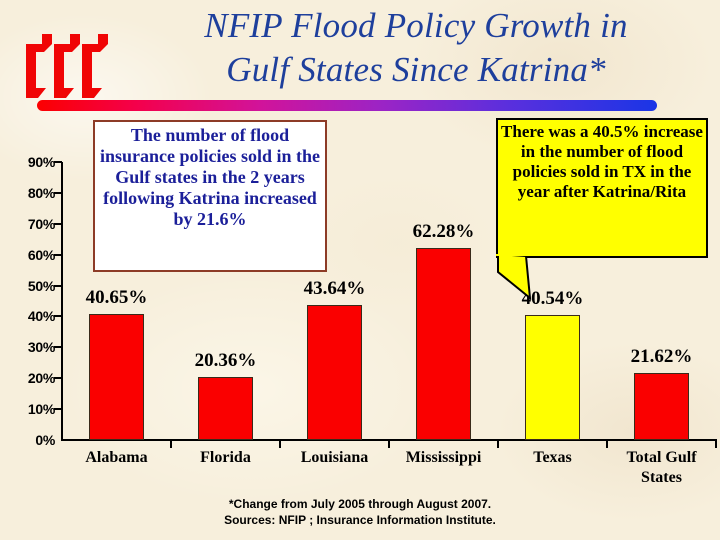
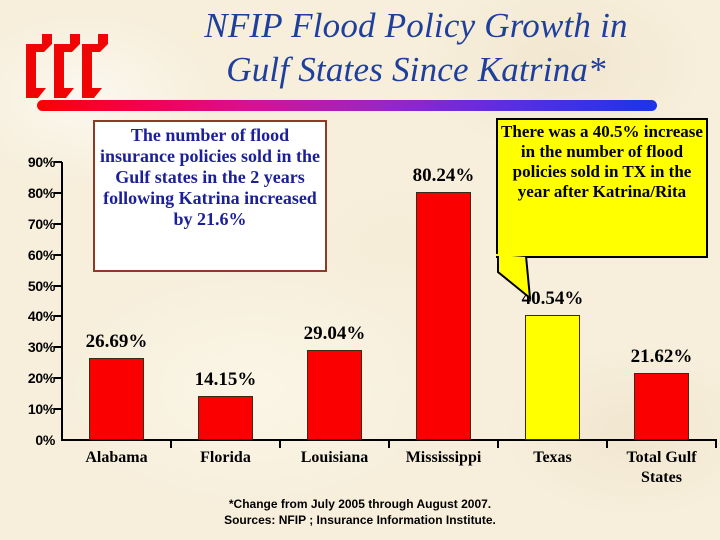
Alabama: 40.65% -> 26.69%
Florida: 20.36% -> 14.15%
Louisiana: 43.64% -> 29.04%
Mississippi: 62.28% -> 80.24%
